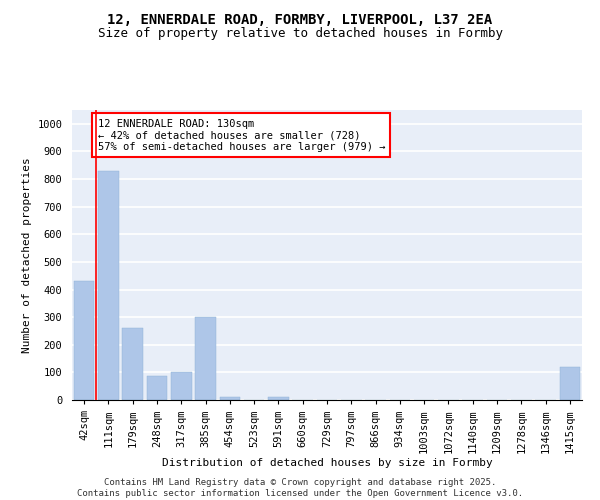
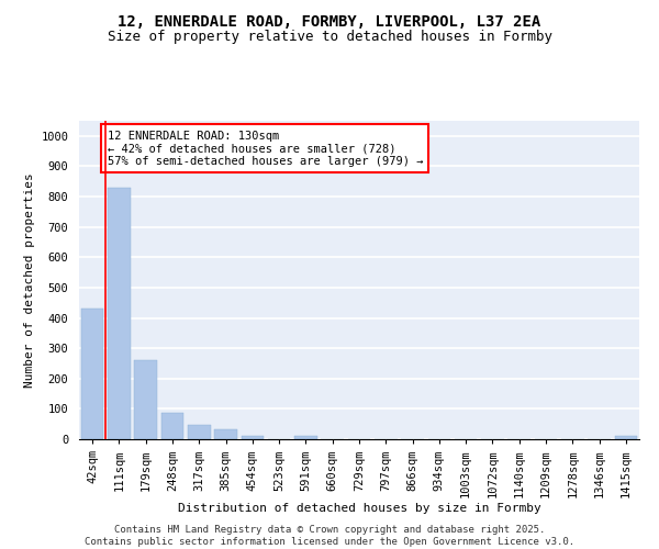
317sqm: 100 -> 47
385sqm: 300 -> 33
1415sqm: 120 -> 10
